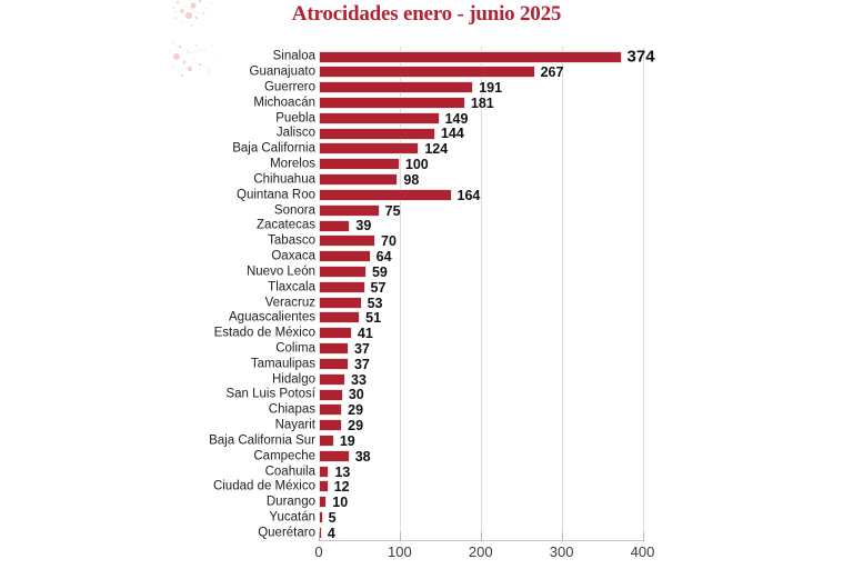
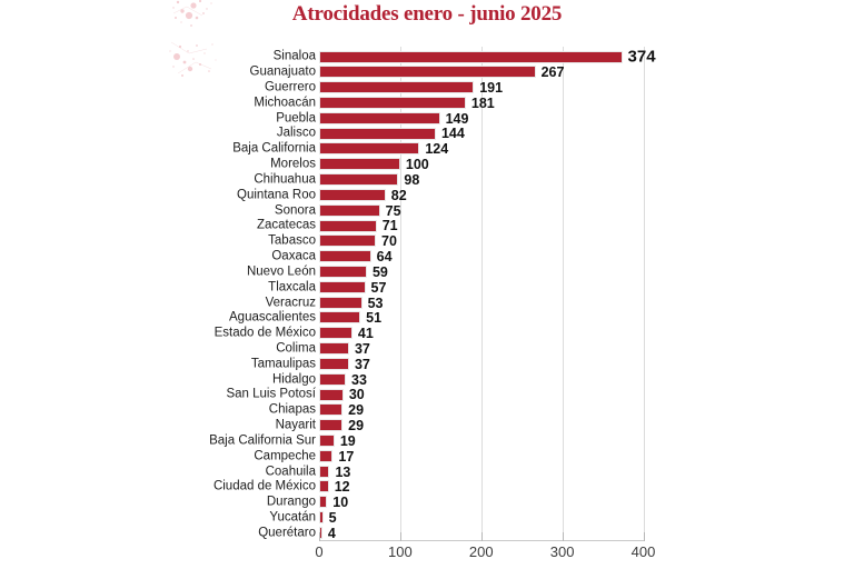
Quintana Roo: 164 -> 82
Zacatecas: 39 -> 71
Campeche: 38 -> 17
